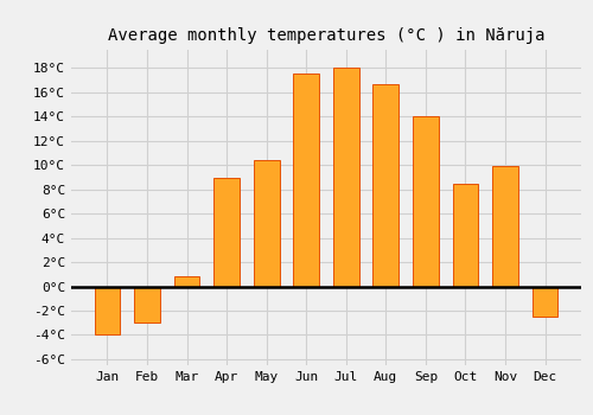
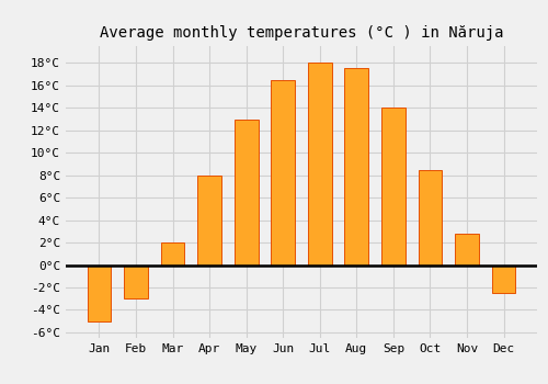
Jan: -4.0°C -> -5.0°C
Mar: 0.8°C -> 2.0°C
Apr: 8.9°C -> 8.0°C
May: 10.4°C -> 13.0°C
Jun: 17.5°C -> 16.5°C
Aug: 16.7°C -> 17.5°C
Nov: 9.9°C -> 2.8°C
